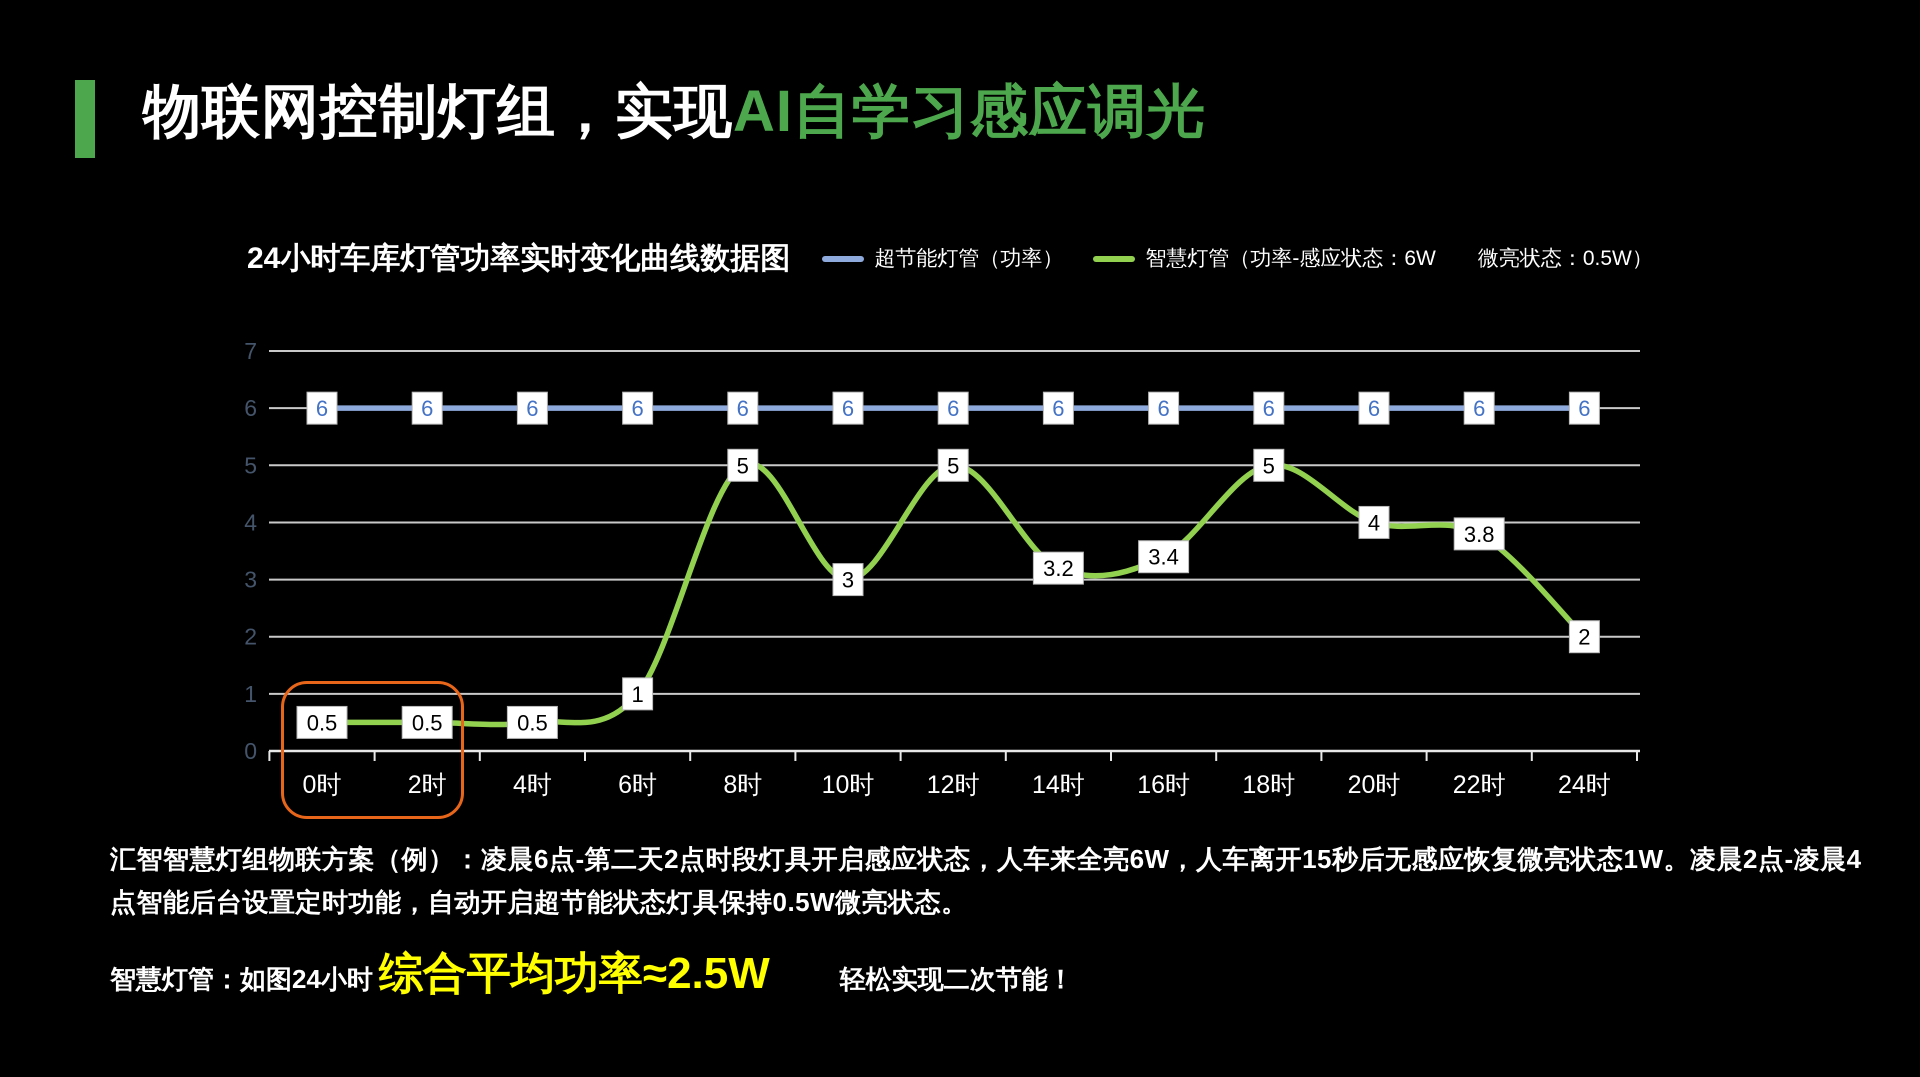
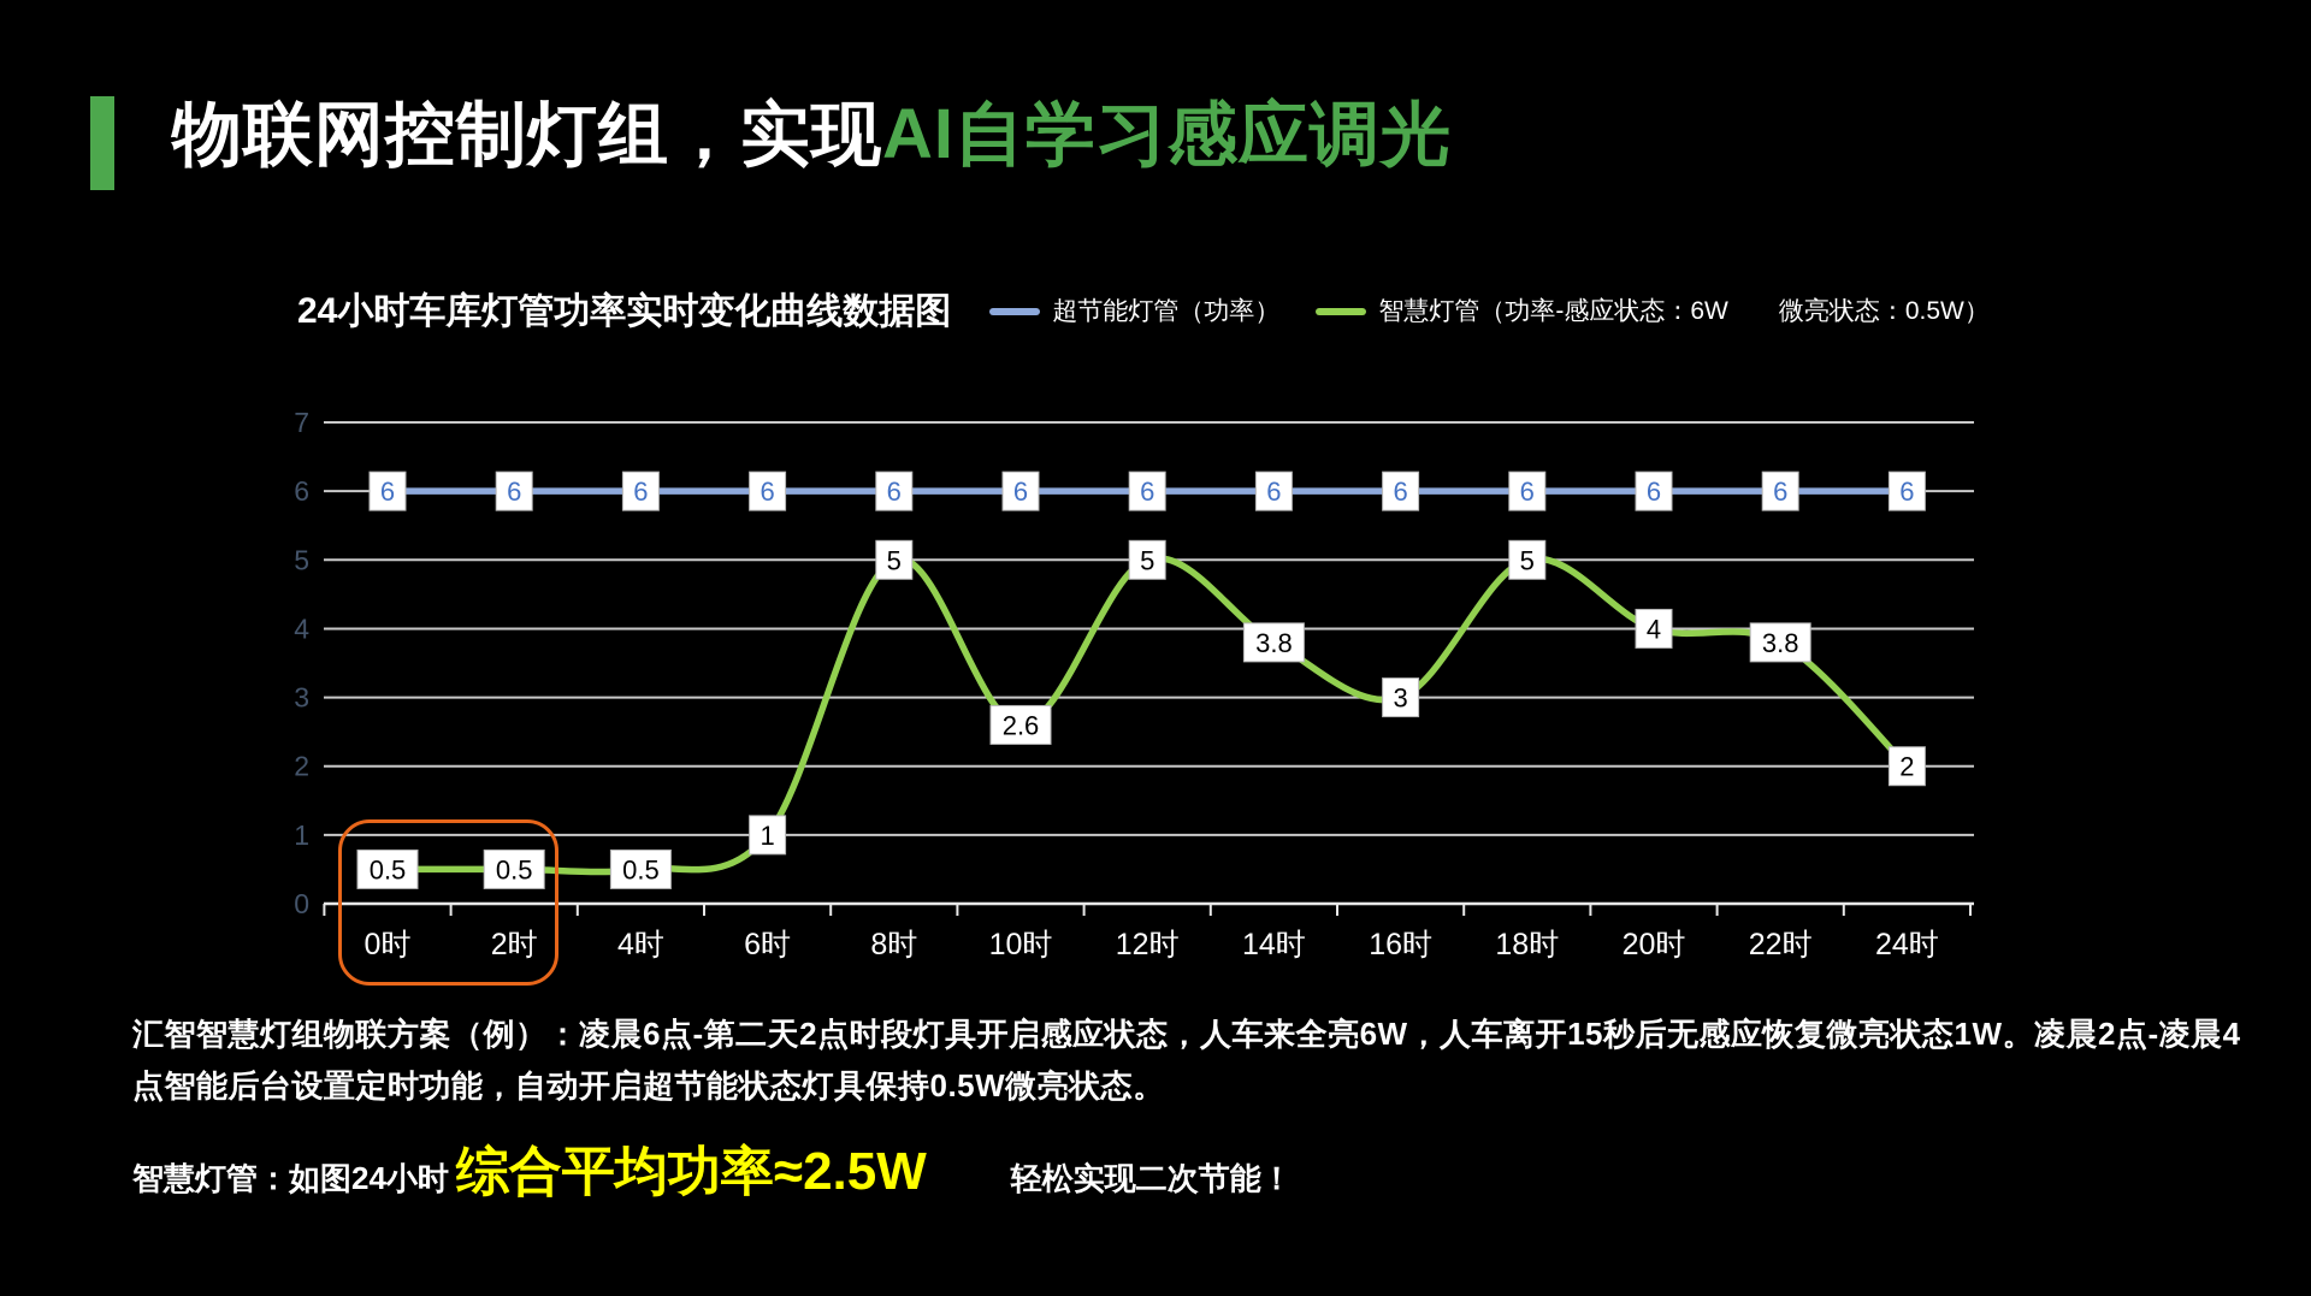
智慧灯管（功率-感应状态：6W 微亮状态：0.5W）/10时: 3 -> 2.6
智慧灯管（功率-感应状态：6W 微亮状态：0.5W）/14时: 3.2 -> 3.8
智慧灯管（功率-感应状态：6W 微亮状态：0.5W）/16时: 3.4 -> 3
